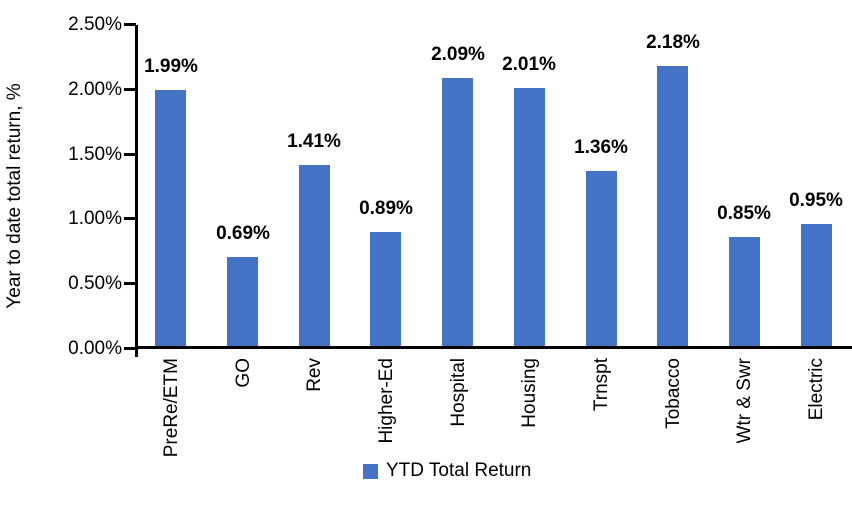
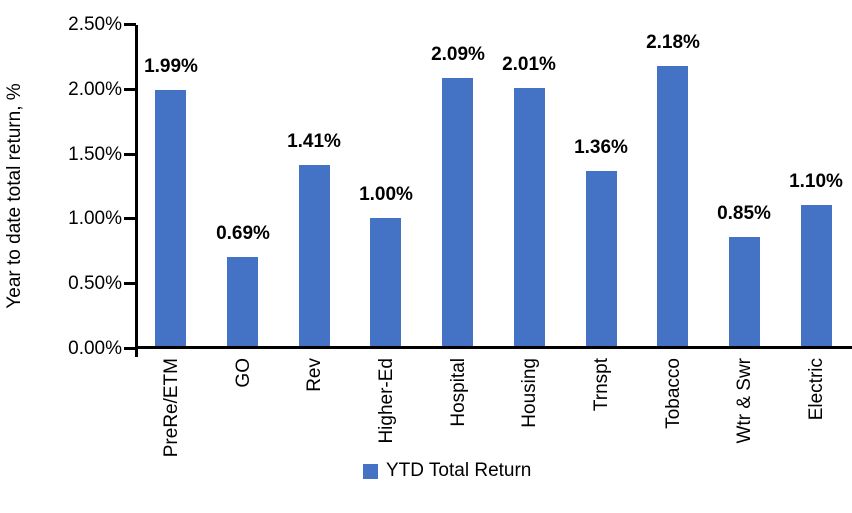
Higher-Ed: 0.89% -> 1.00%
Electric: 0.95% -> 1.10%
